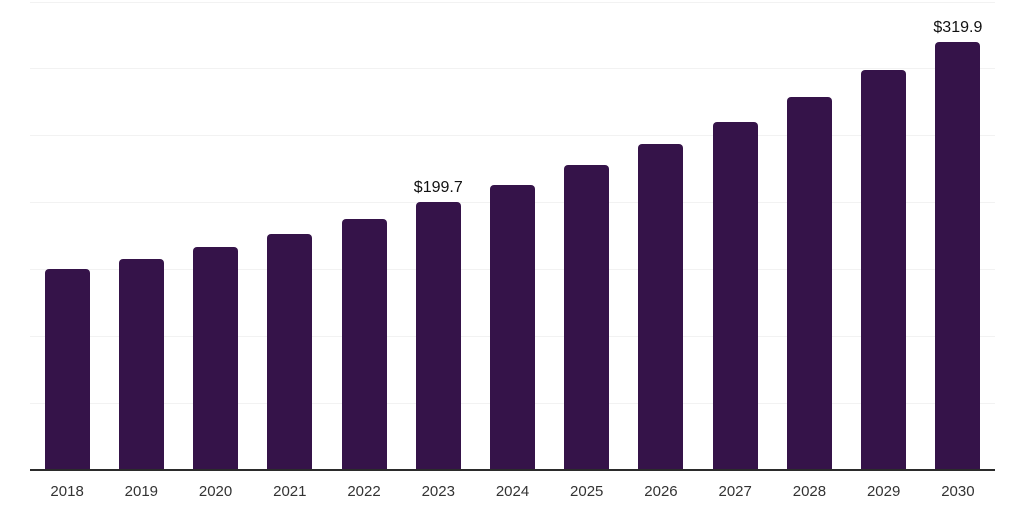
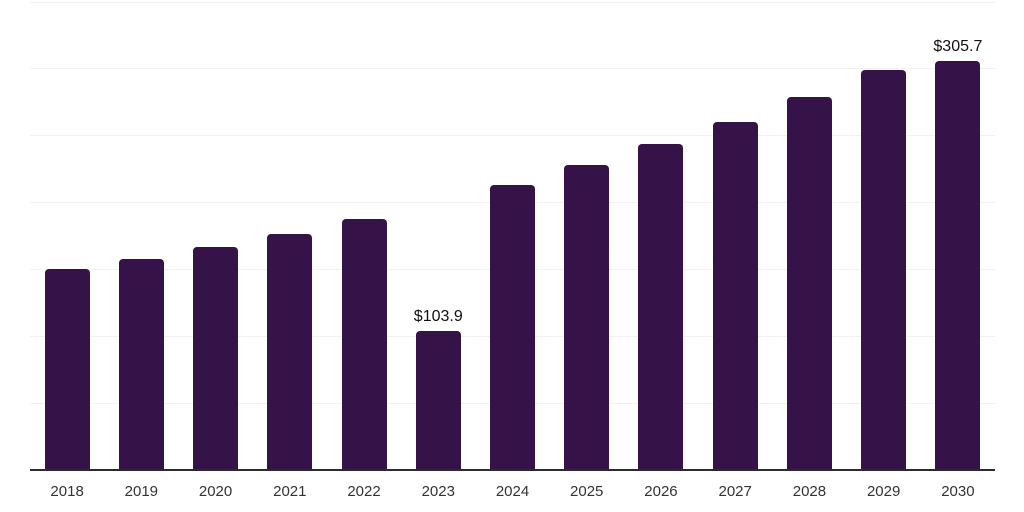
2023: $199.7 -> $103.9
2030: $319.9 -> $305.7
